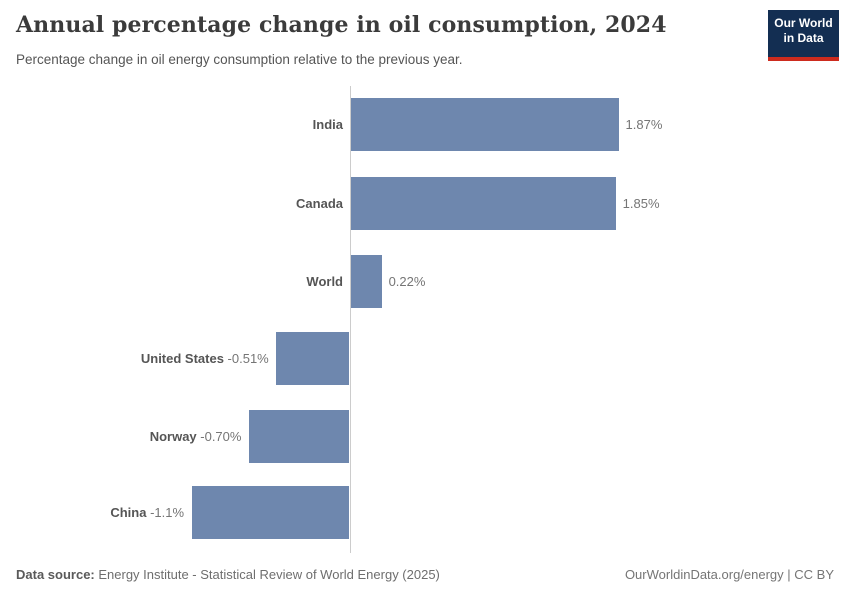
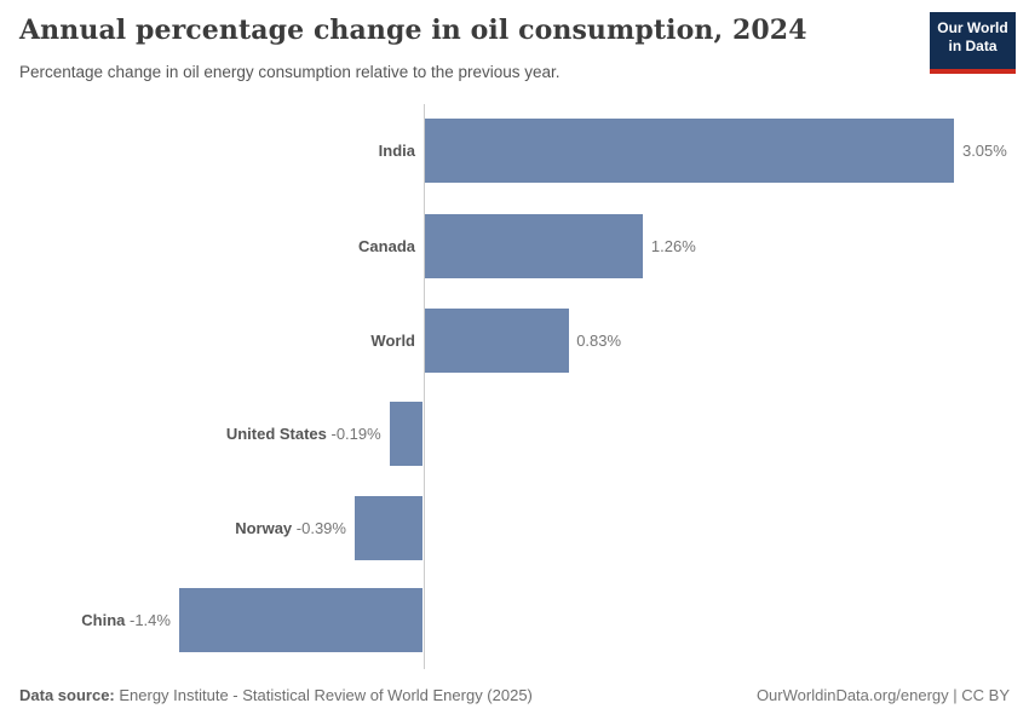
India: 1.87% -> 3.05%
Canada: 1.85% -> 1.26%
World: 0.22% -> 0.83%
United States: -0.51% -> -0.19%
Norway: -0.70% -> -0.39%
China: -1.1% -> -1.4%
